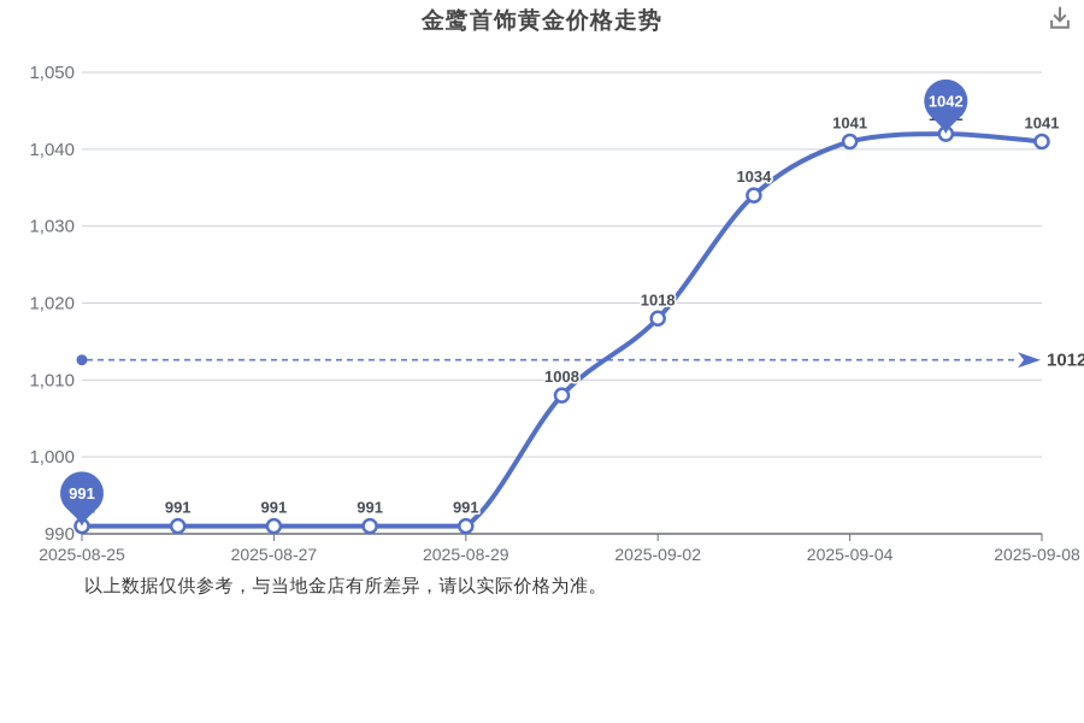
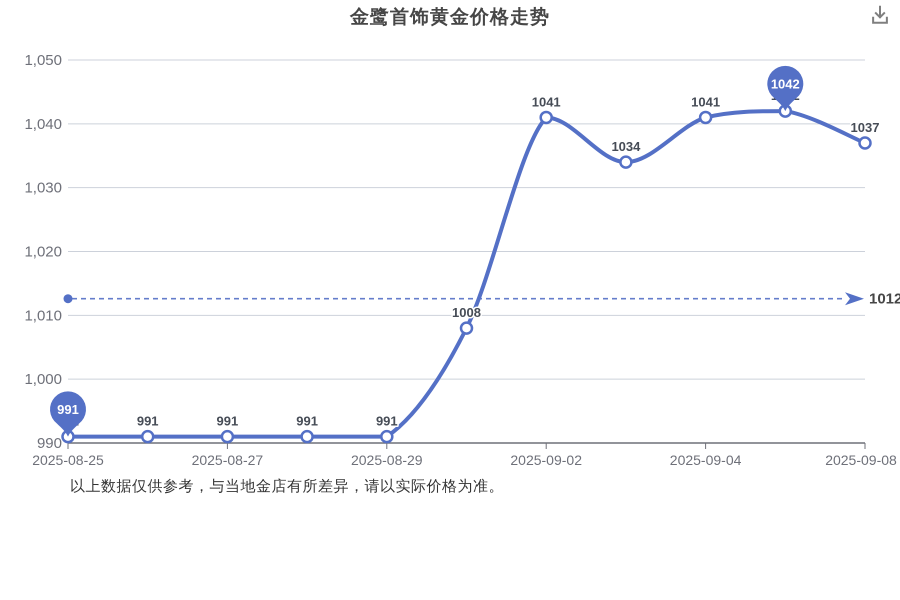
2025-09-02: 1018 -> 1041
2025-09-08: 1041 -> 1037
